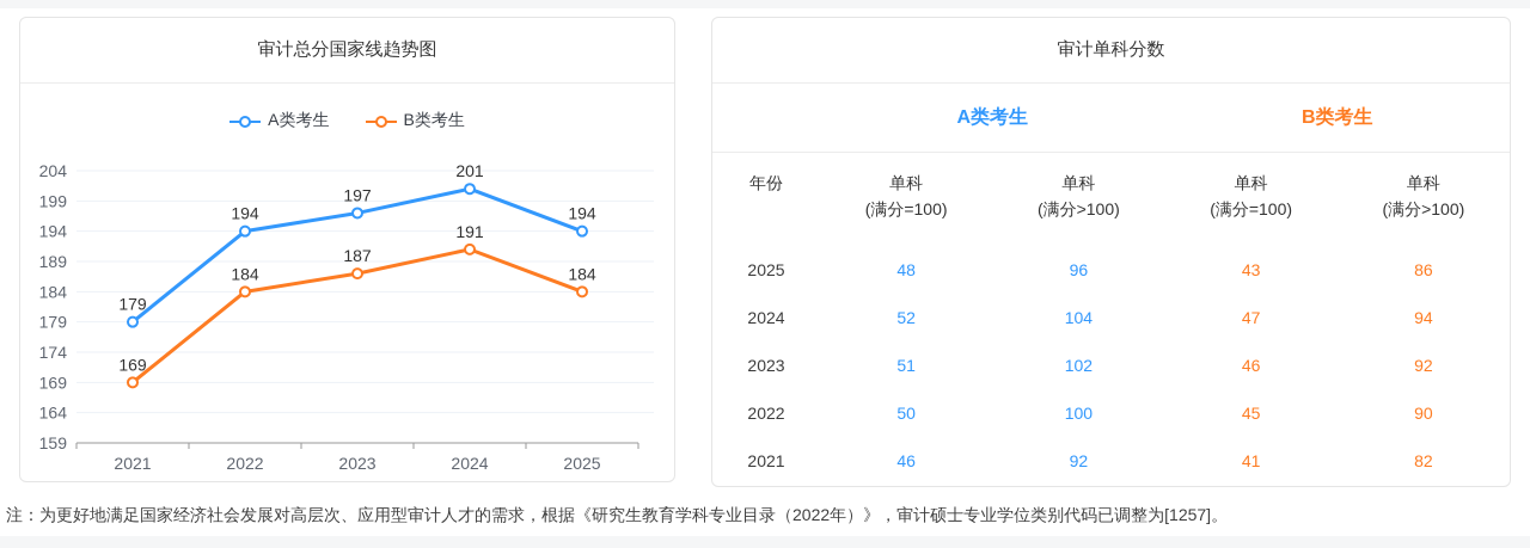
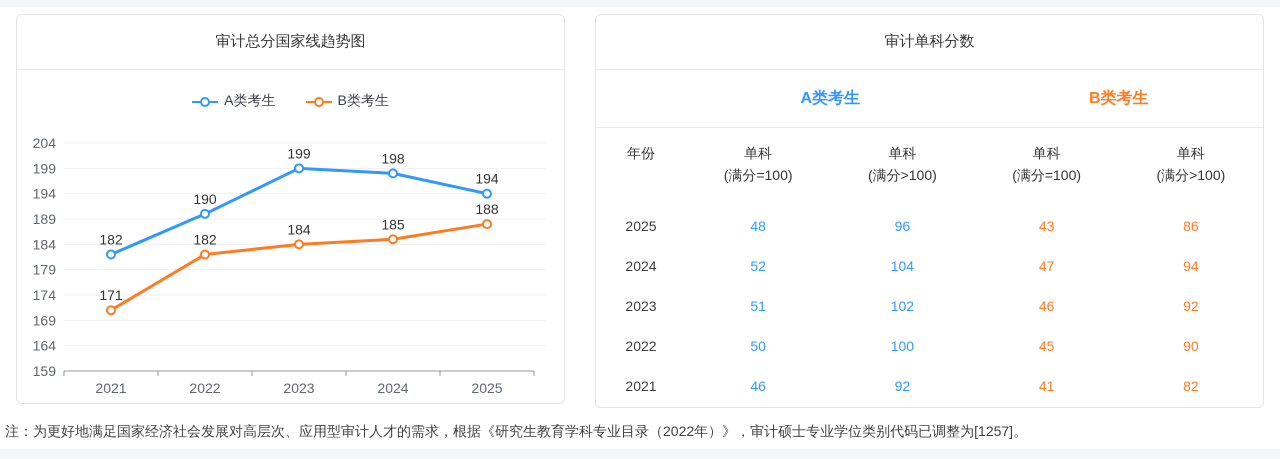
A类考生/2021: 179 -> 182
B类考生/2021: 169 -> 171
A类考生/2022: 194 -> 190
B类考生/2022: 184 -> 182
A类考生/2023: 197 -> 199
B类考生/2023: 187 -> 184
A类考生/2024: 201 -> 198
B类考生/2024: 191 -> 185
B类考生/2025: 184 -> 188
